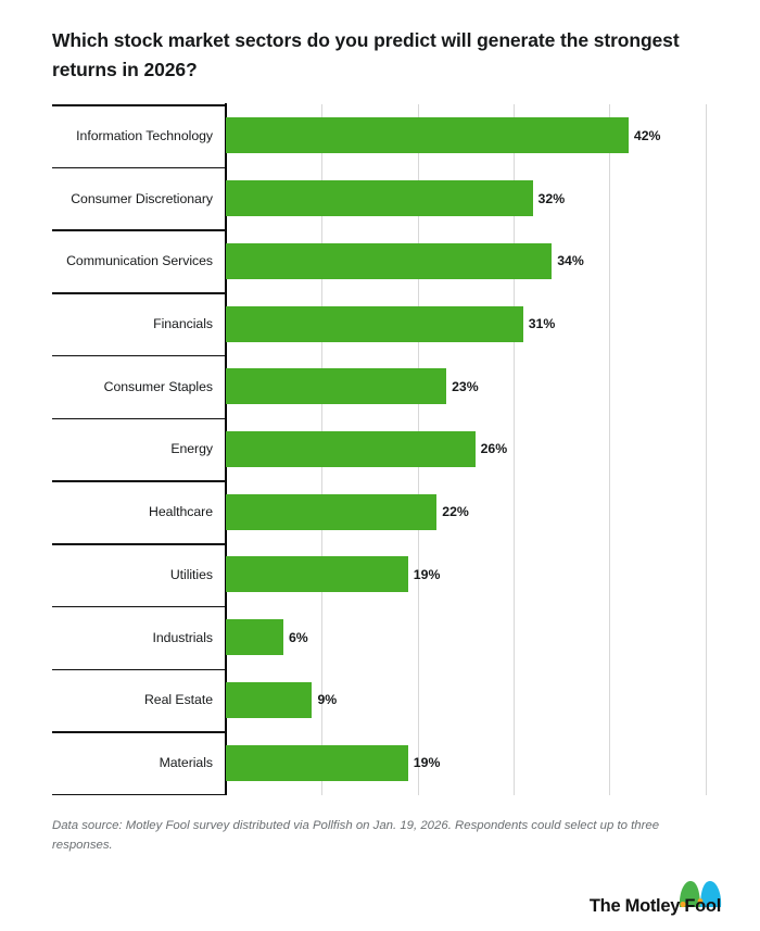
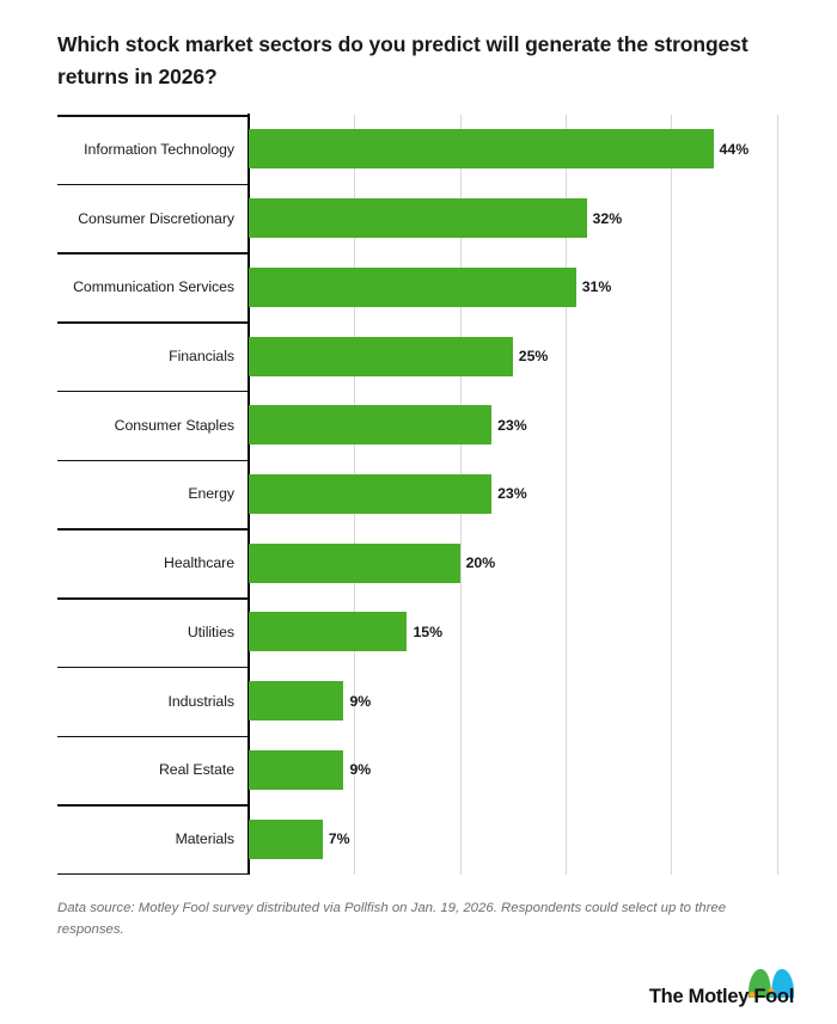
Information Technology: 42% -> 44%
Communication Services: 34% -> 31%
Financials: 31% -> 25%
Energy: 26% -> 23%
Healthcare: 22% -> 20%
Utilities: 19% -> 15%
Industrials: 6% -> 9%
Materials: 19% -> 7%
